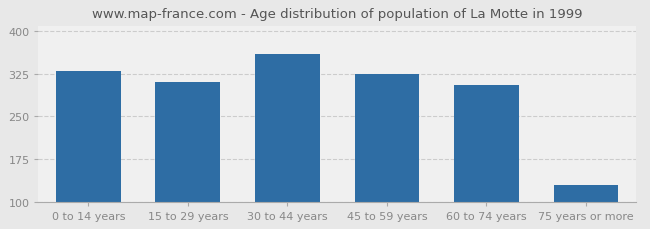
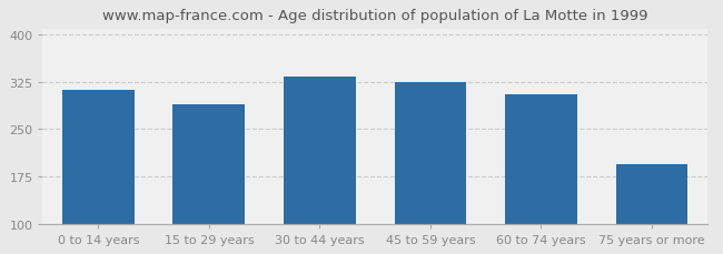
0 to 14 years: 330 -> 312
15 to 29 years: 310 -> 290
30 to 44 years: 360 -> 334
75 years or more: 130 -> 194
